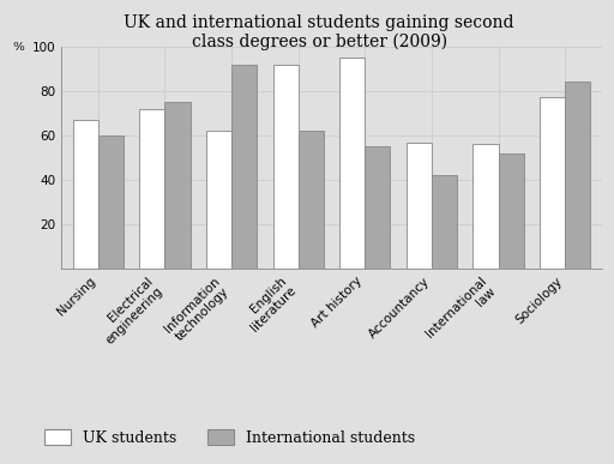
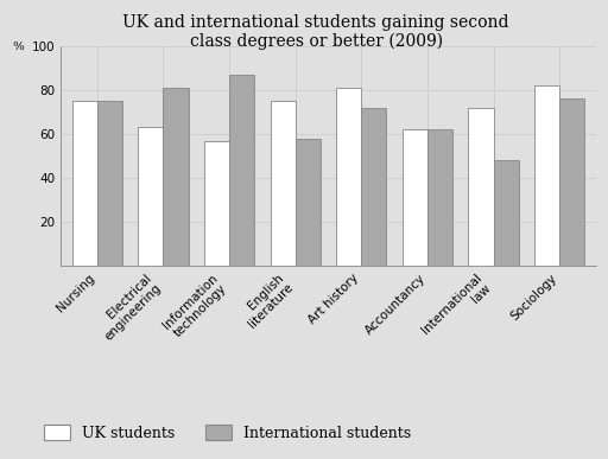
UK students/Nursing: 67 -> 75
International students/Nursing: 60 -> 75
UK students/Electrical engineering: 72 -> 63
International students/Electrical engineering: 75 -> 81
UK students/Information technology: 62 -> 57
International students/Information technology: 92 -> 87
UK students/English literature: 92 -> 75
International students/English literature: 62 -> 58
UK students/Art history: 95 -> 81
International students/Art history: 55 -> 72
UK students/Accountancy: 57 -> 62
International students/Accountancy: 42 -> 62
UK students/International law: 56 -> 72
International students/International law: 52 -> 48
UK students/Sociology: 77 -> 82
International students/Sociology: 84 -> 76
